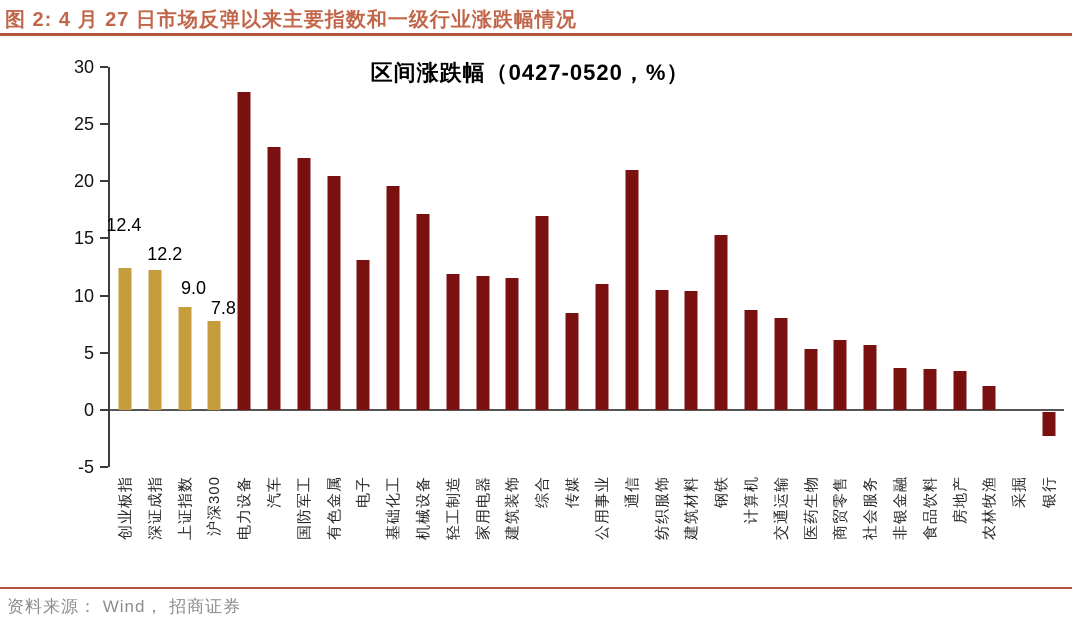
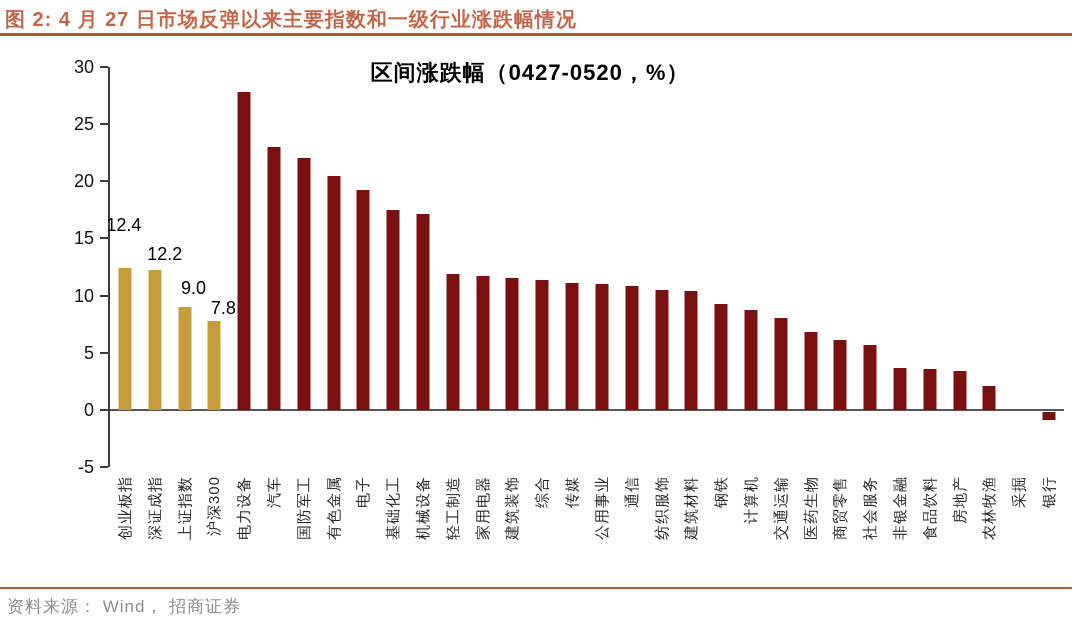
电子: 13.1 -> 19.2
基础化工: 19.6 -> 17.5
综合: 17.0 -> 11.4
传媒: 8.5 -> 11.1
通信: 21.0 -> 10.8
钢铁: 15.3 -> 9.3
医药生物: 5.3 -> 6.8
银行: -2.1 -> -0.7
